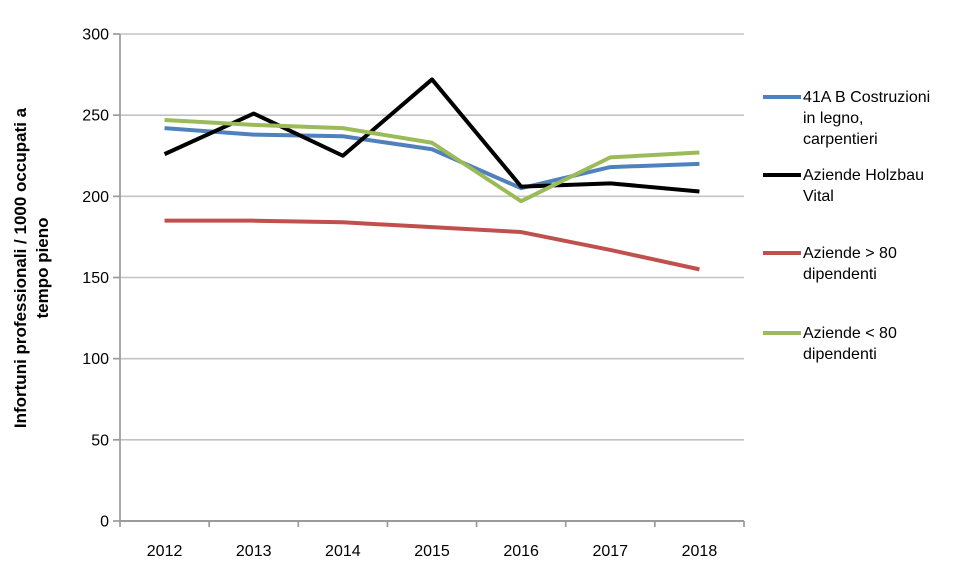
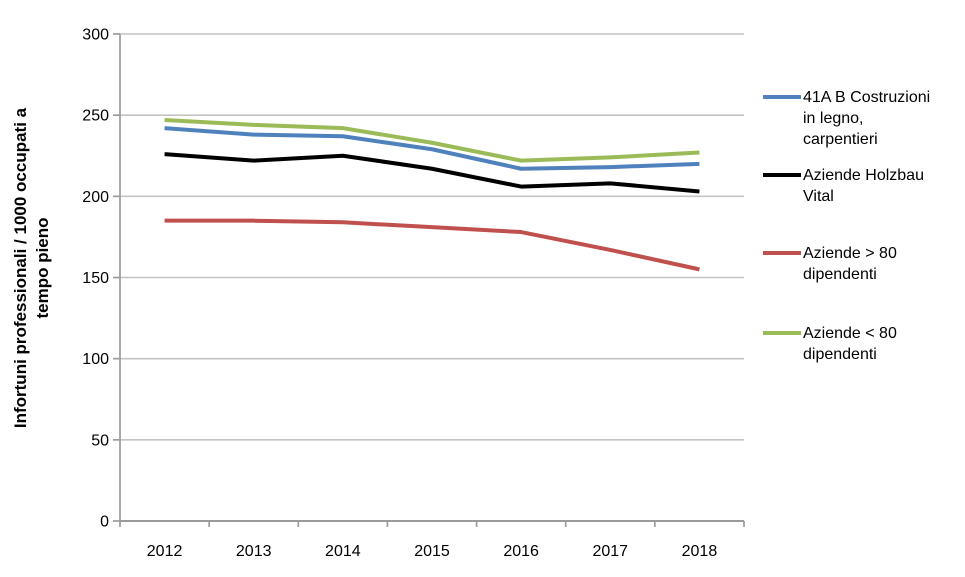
Aziende Holzbau Vital/2013: 251 -> 222
Aziende Holzbau Vital/2015: 272 -> 217
41A B Costruzioni in legno, carpentieri/2016: 205 -> 217
Aziende < 80 dipendenti/2016: 197 -> 222
